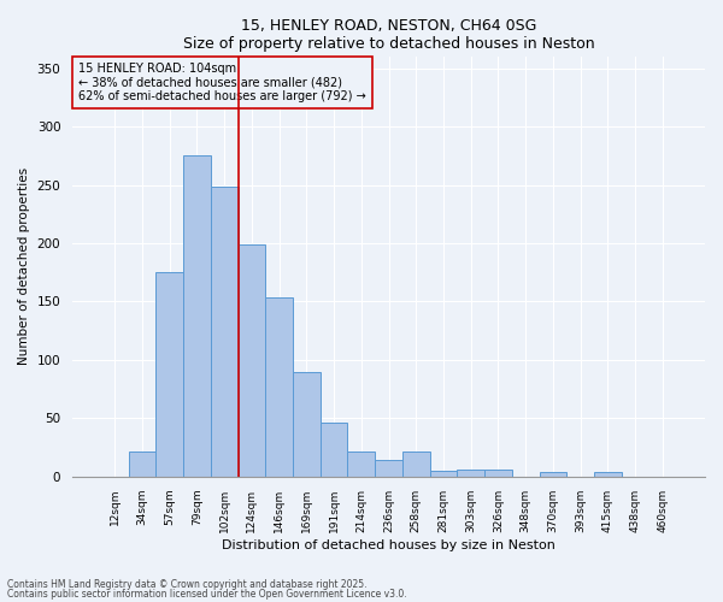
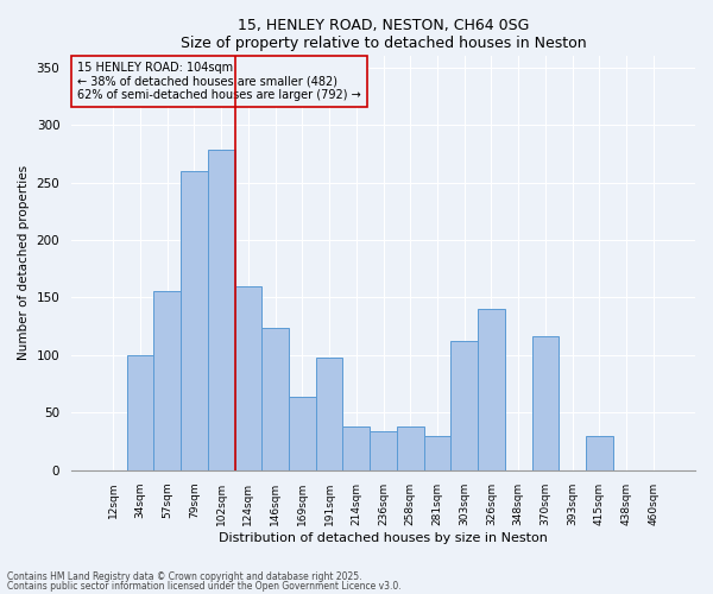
34sqm: 22 -> 100
57sqm: 175 -> 156
79sqm: 275 -> 260
102sqm: 248 -> 278
124sqm: 199 -> 160
146sqm: 154 -> 124
169sqm: 90 -> 64
191sqm: 46 -> 98
214sqm: 22 -> 38
236sqm: 14 -> 34
258sqm: 21 -> 38
281sqm: 5 -> 30
303sqm: 6 -> 112
326sqm: 6 -> 140
370sqm: 4 -> 116
415sqm: 4 -> 30
